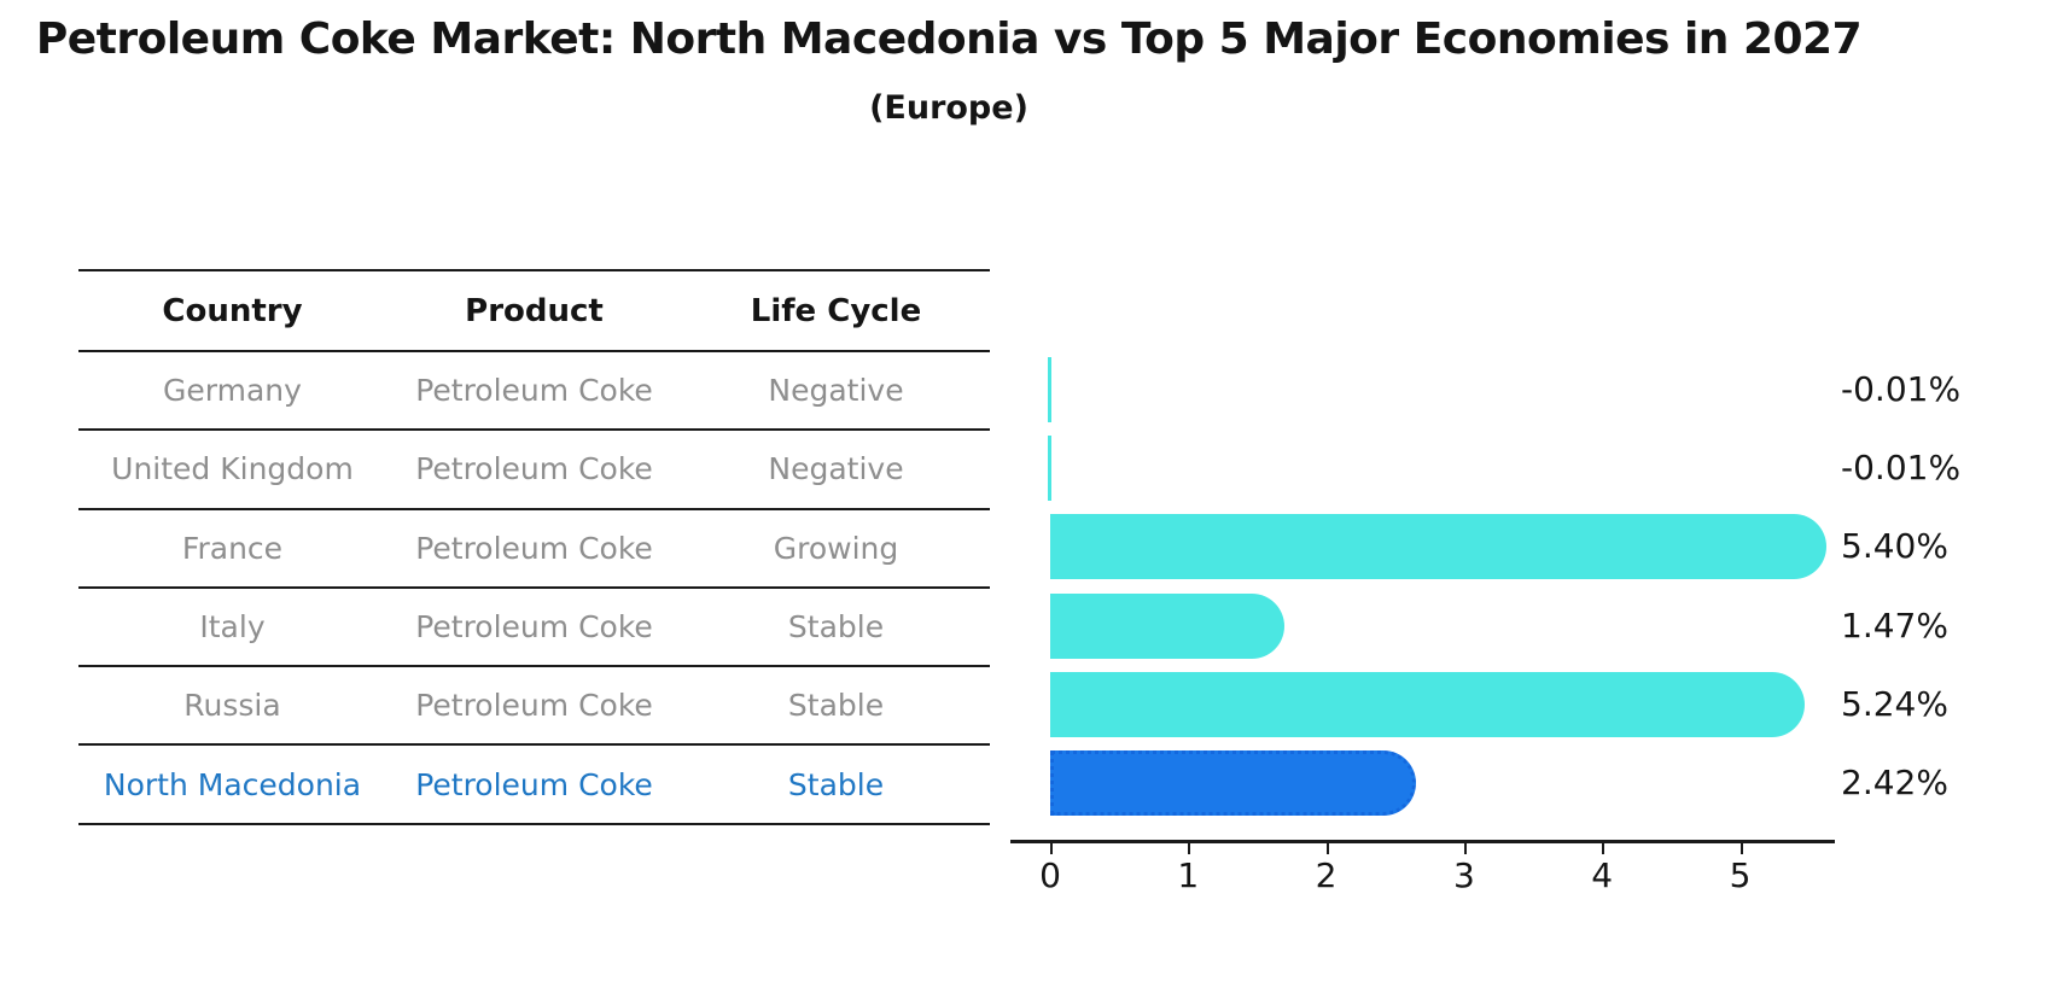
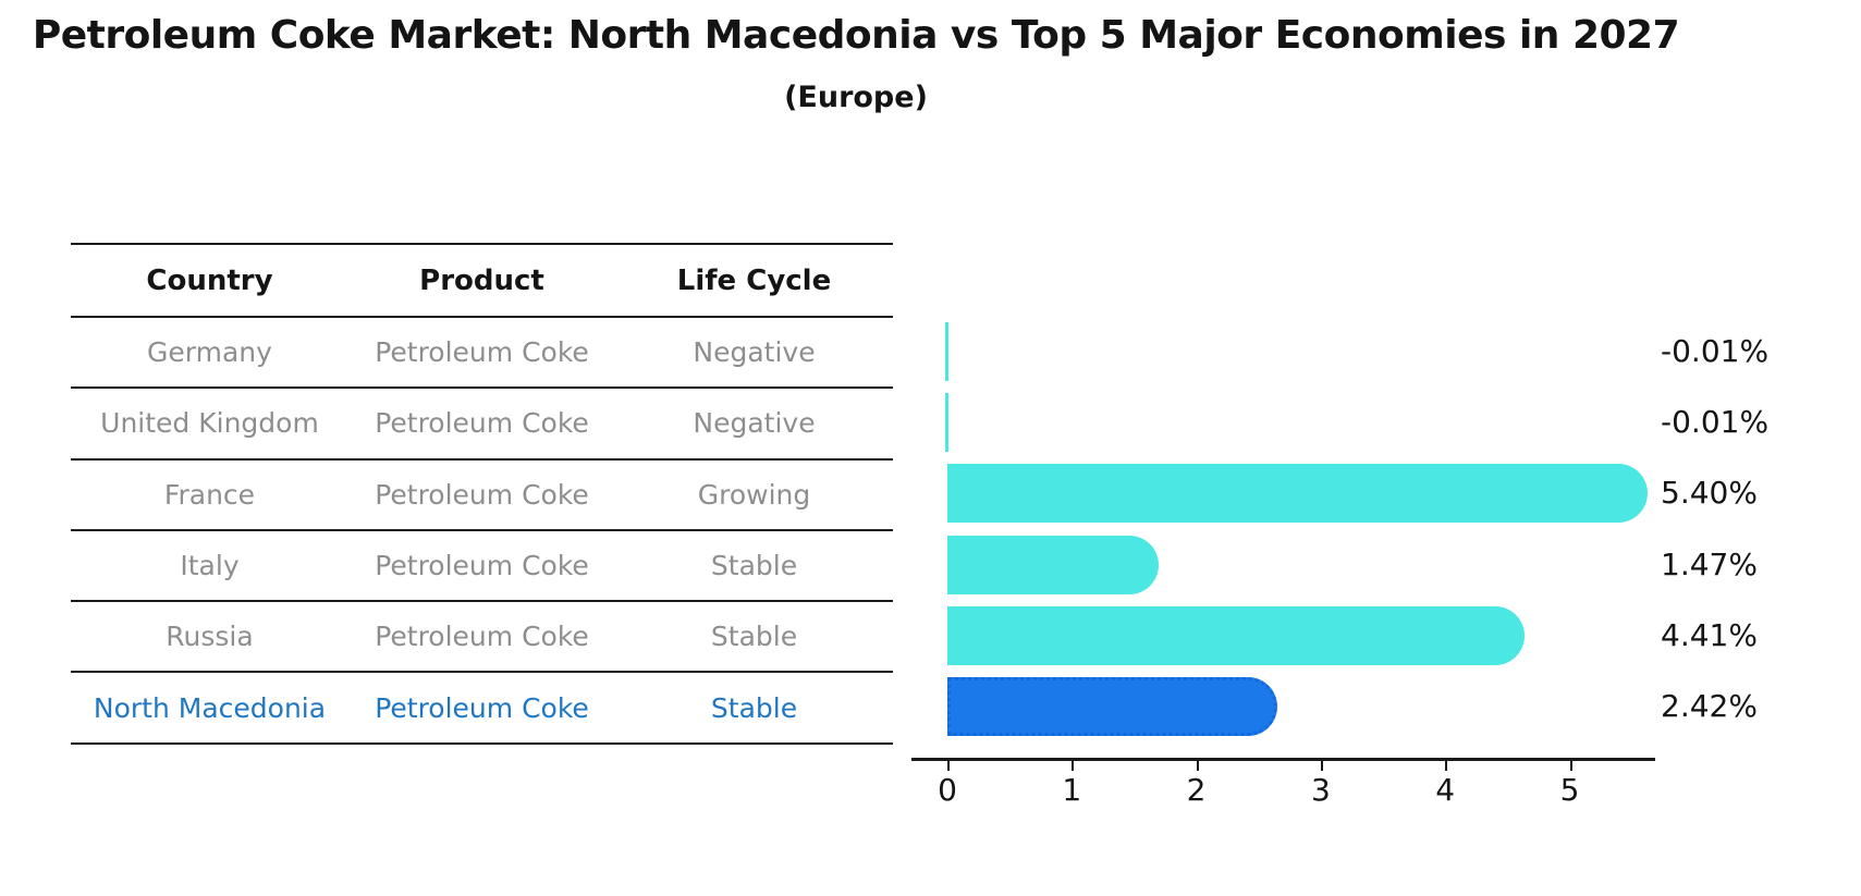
Russia: 5.24% -> 4.41%
